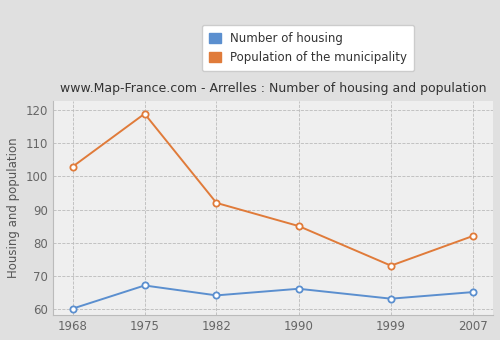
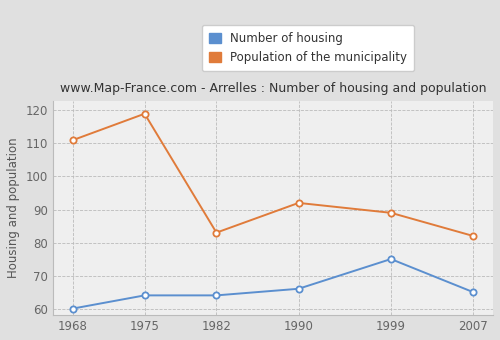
Population of the municipality/1968: 103 -> 111
Number of housing/1975: 67 -> 64
Population of the municipality/1982: 92 -> 83
Population of the municipality/1990: 85 -> 92
Number of housing/1999: 63 -> 75
Population of the municipality/1999: 73 -> 89
